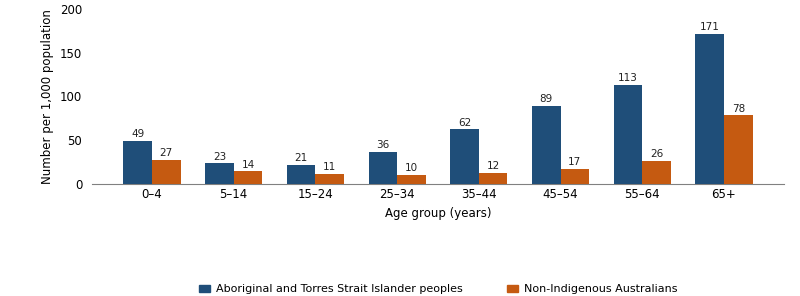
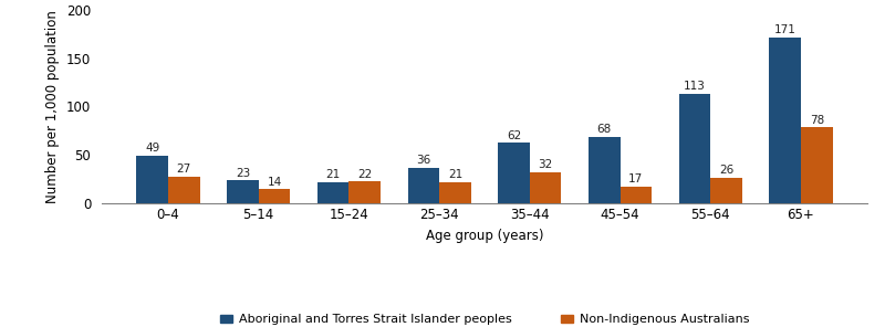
Non-Indigenous Australians/15–24: 11 -> 22
Non-Indigenous Australians/25–34: 10 -> 21
Non-Indigenous Australians/35–44: 12 -> 32
Aboriginal and Torres Strait Islander peoples/45–54: 89 -> 68
